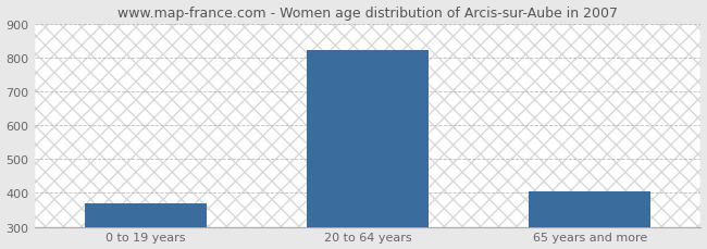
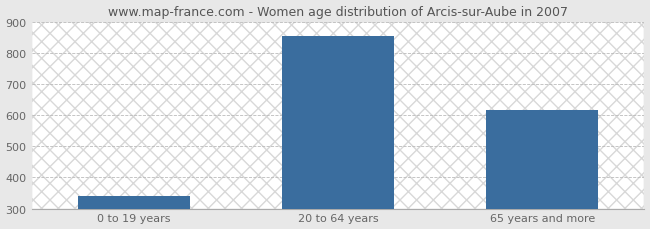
0 to 19 years: 370 -> 340
20 to 64 years: 820 -> 855
65 years and more: 405 -> 615
